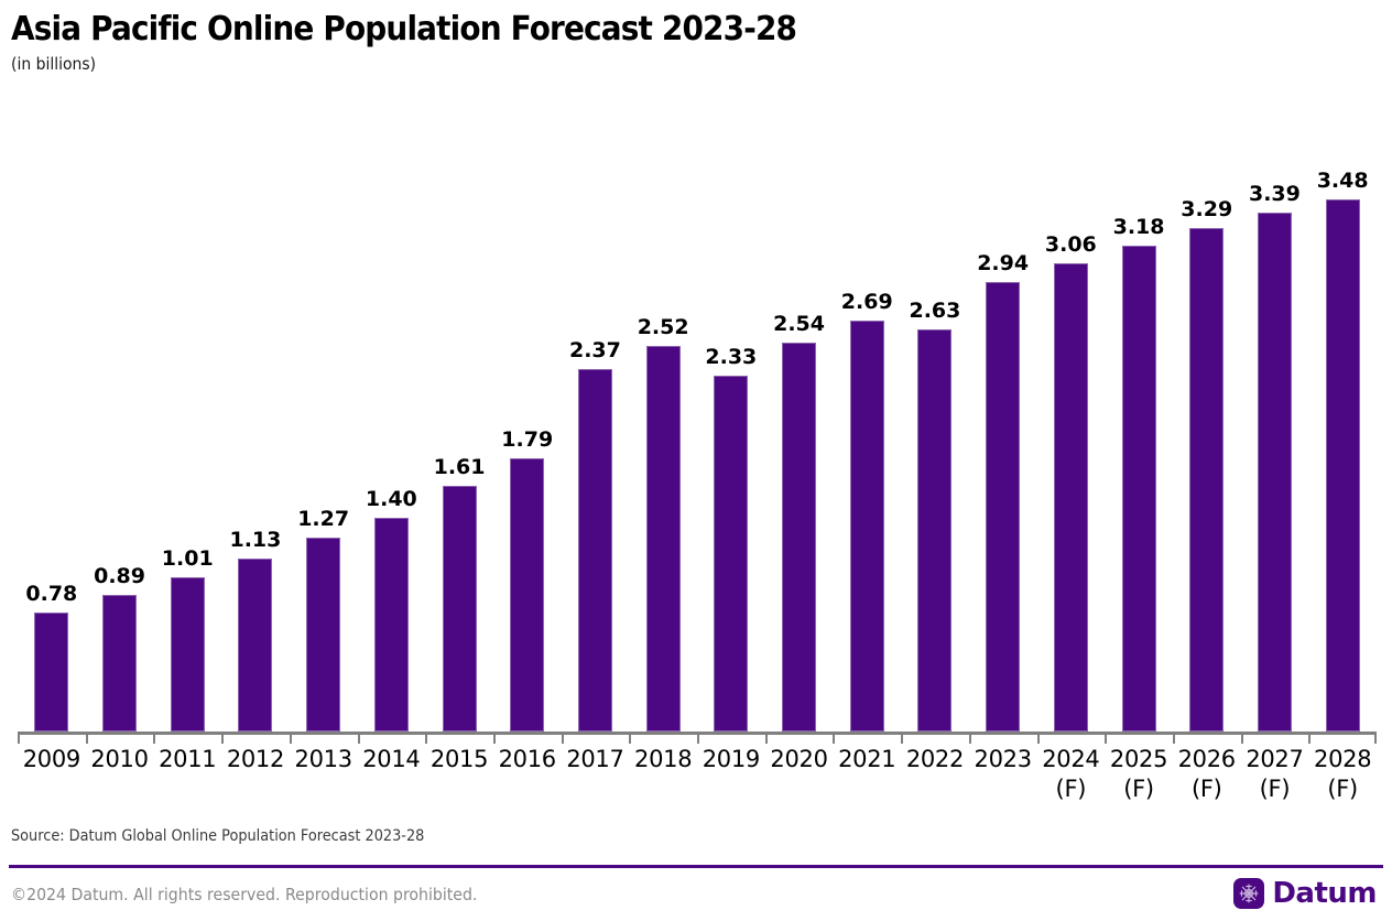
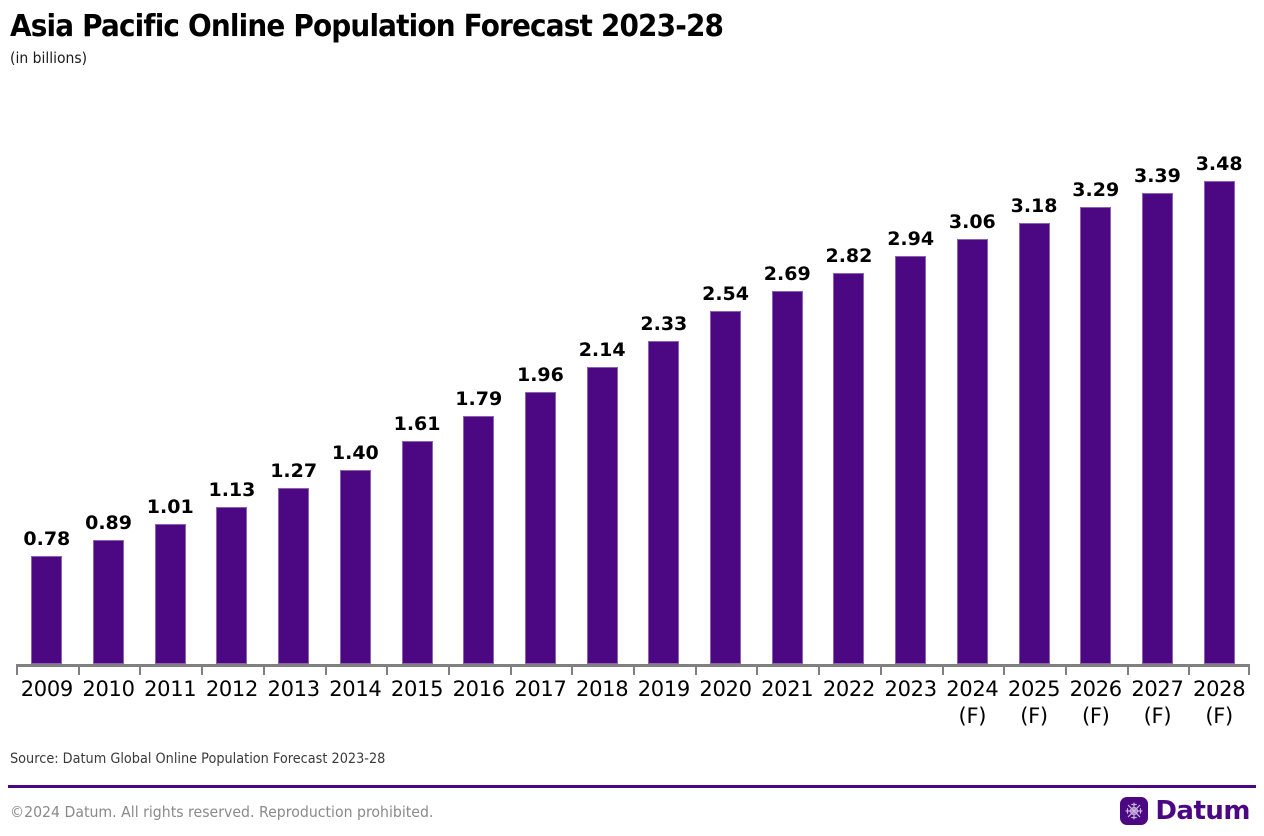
2017: 2.37 -> 1.96
2018: 2.52 -> 2.14
2022: 2.63 -> 2.82
